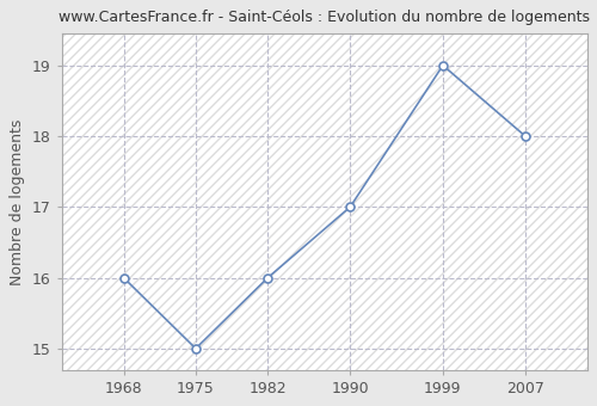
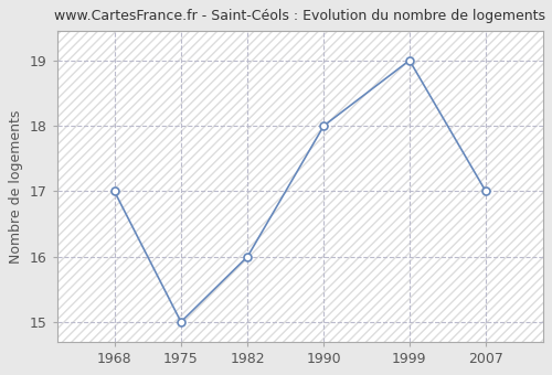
1968: 16 -> 17
1990: 17 -> 18
2007: 18 -> 17
